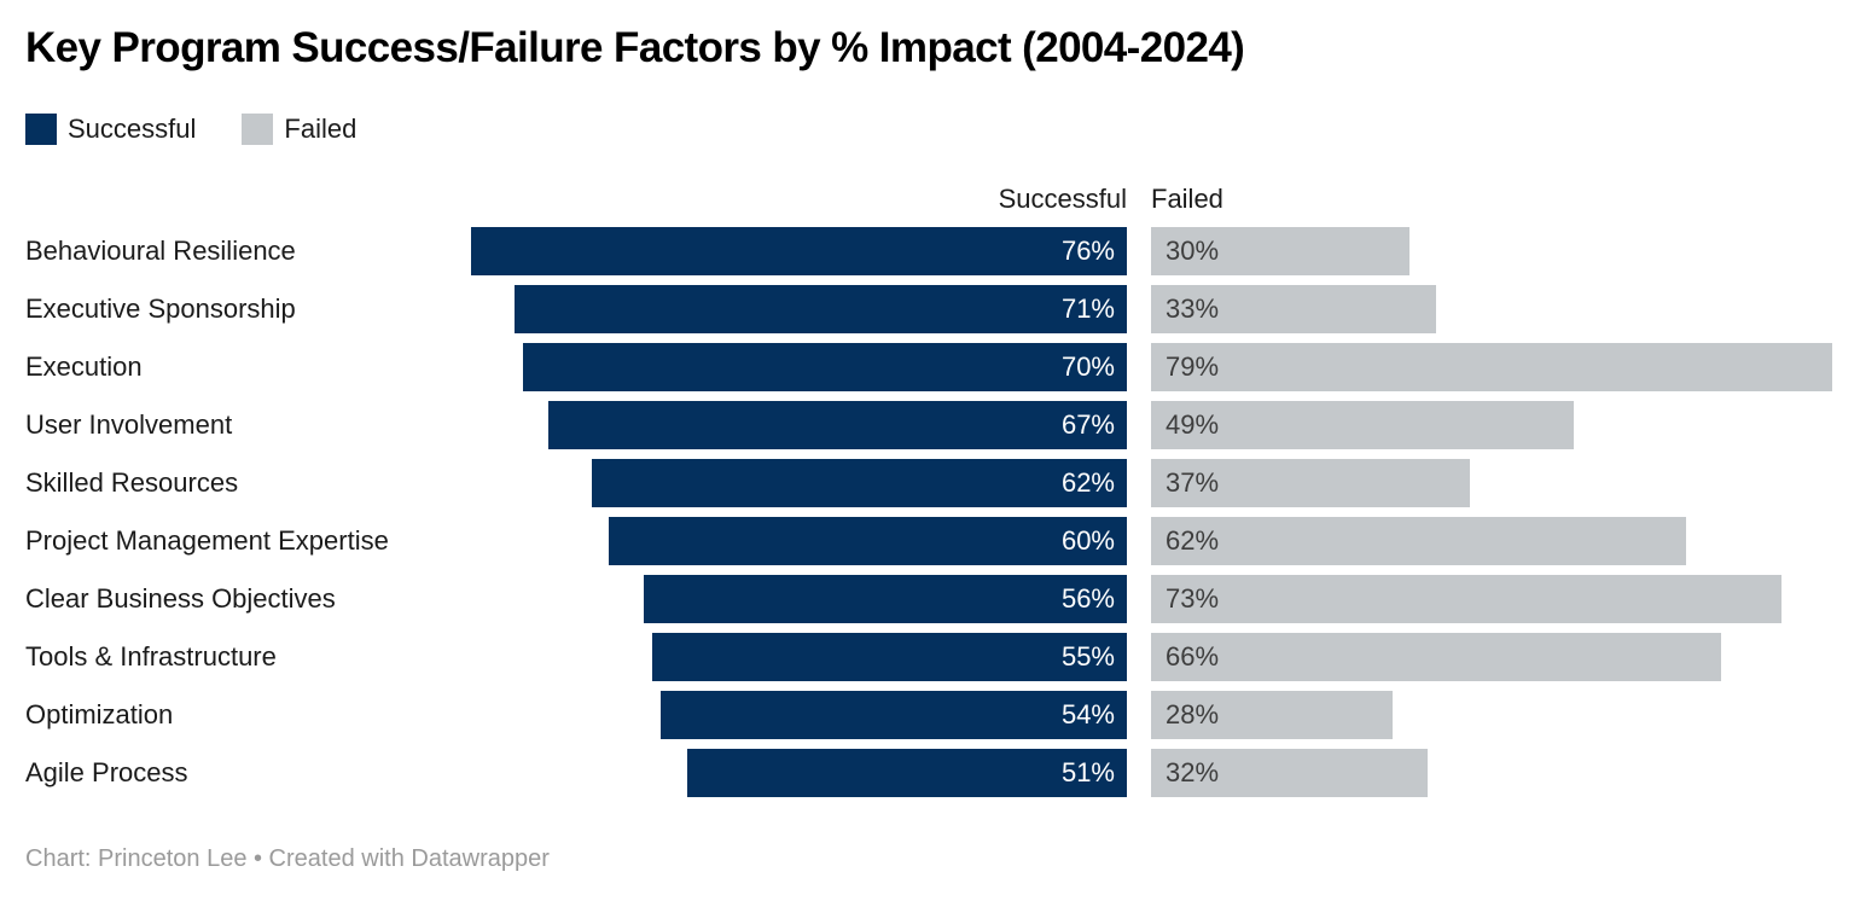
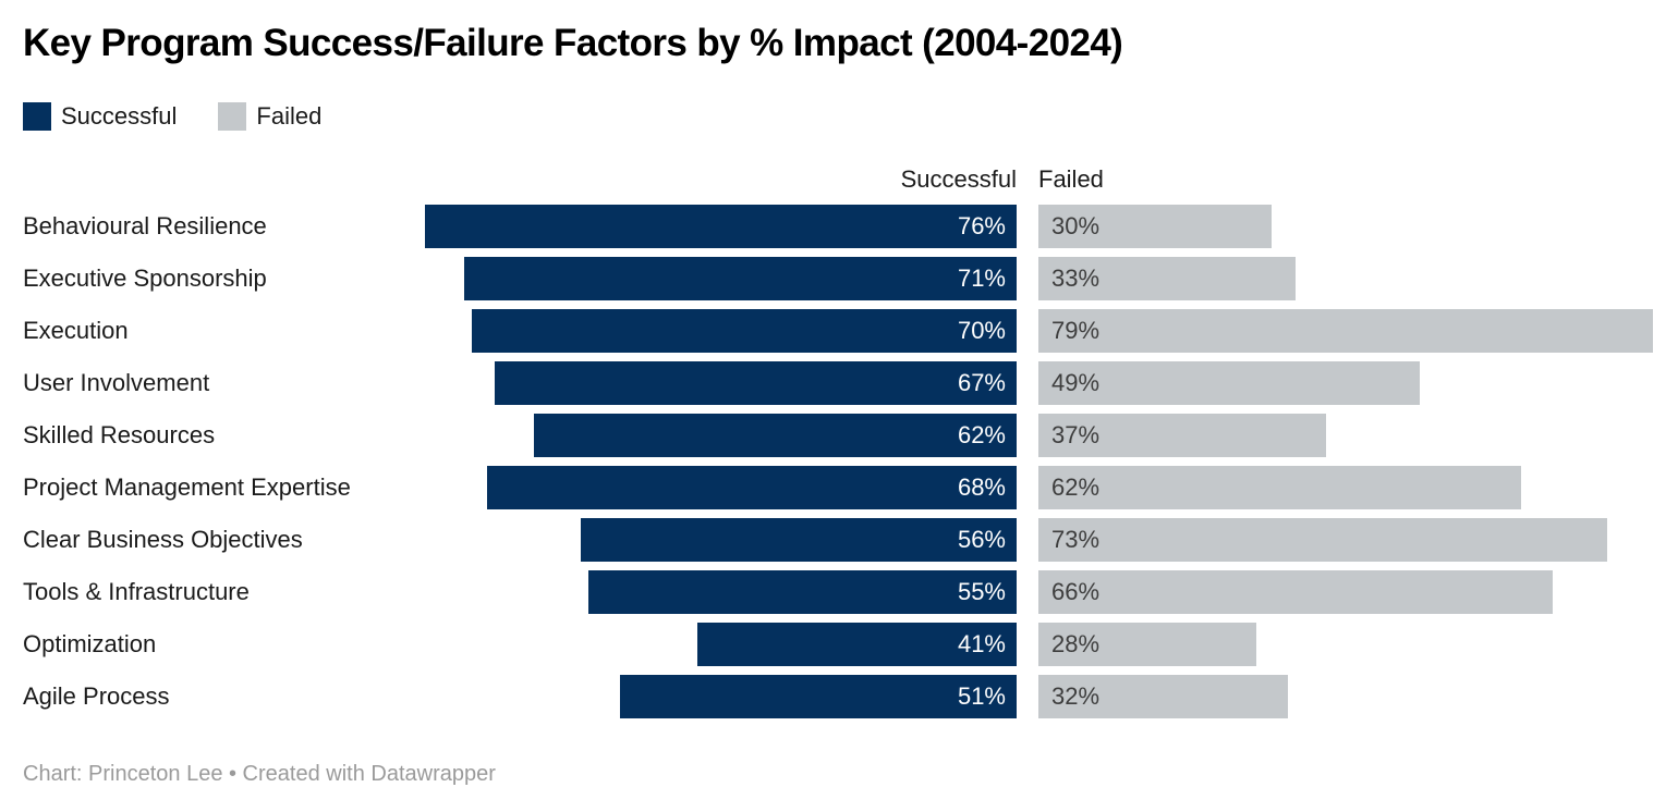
Successful/Project Management Expertise: 60% -> 68%
Successful/Optimization: 54% -> 41%
